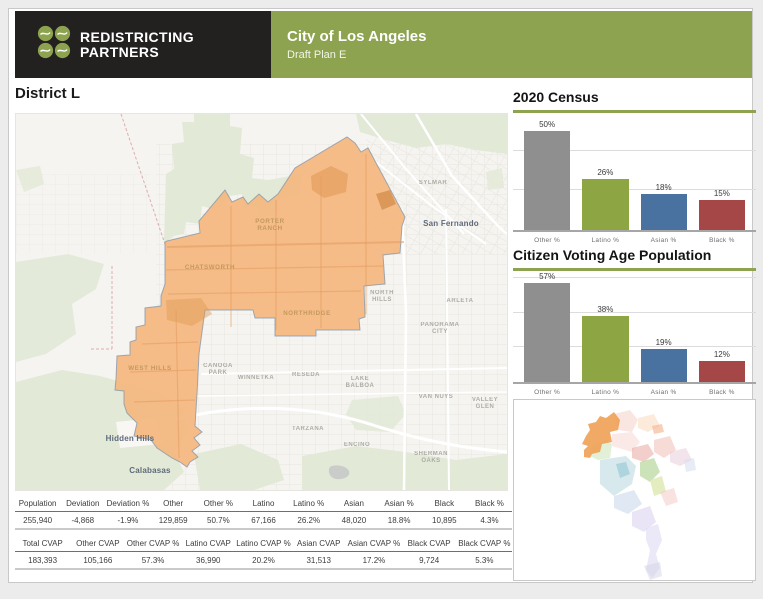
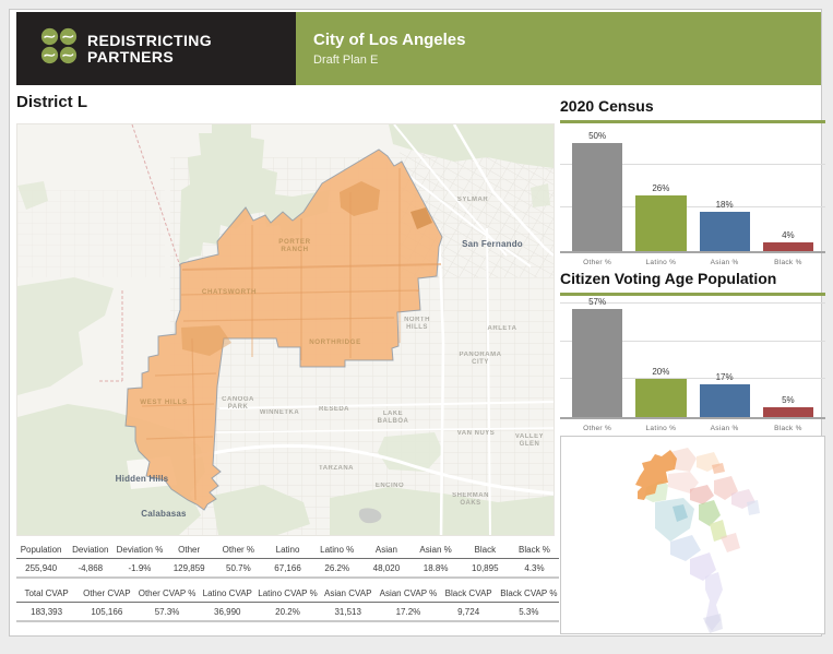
2020 Census/Black %: 15% -> 4%
Citizen Voting Age Population/Latino %: 38% -> 20%
Citizen Voting Age Population/Asian %: 19% -> 17%
Citizen Voting Age Population/Black %: 12% -> 5%
